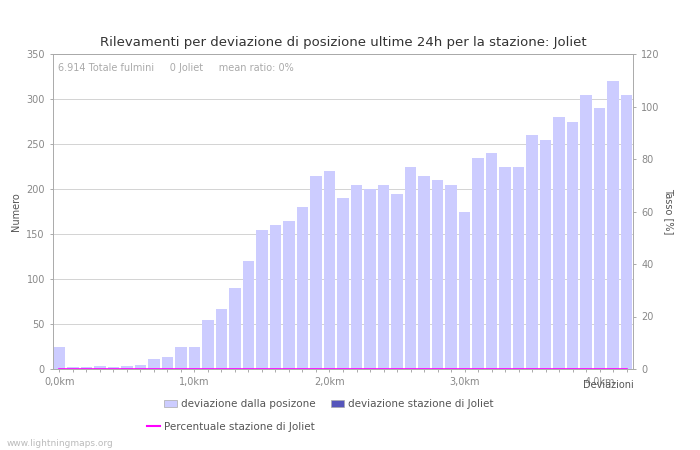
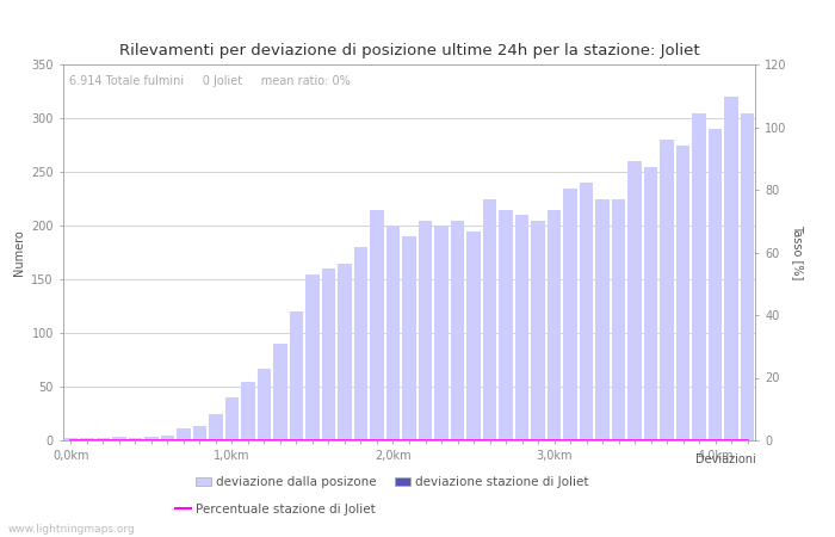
deviazione dalla posizone/0,0km: 24 -> 2
deviazione dalla posizone/1,0km: 24 -> 40
deviazione dalla posizone/2,0km: 220 -> 200
deviazione dalla posizone/3,0km: 174 -> 215
